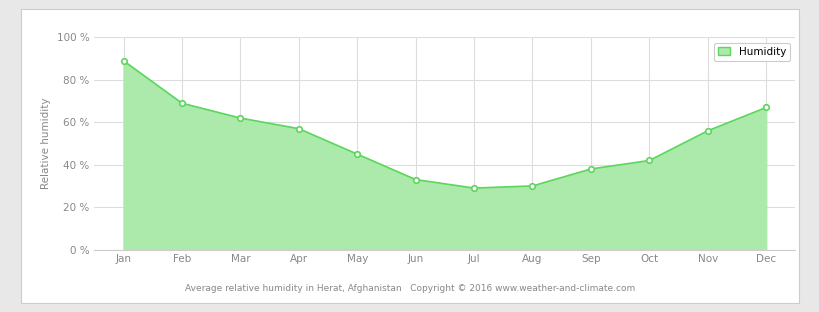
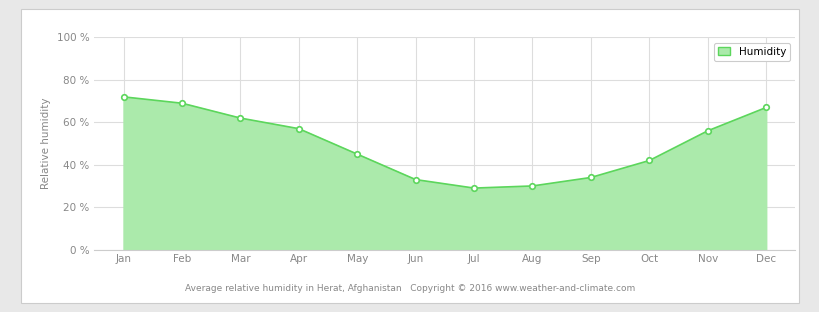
Jan: 89 % -> 72 %
Sep: 38 % -> 34 %
